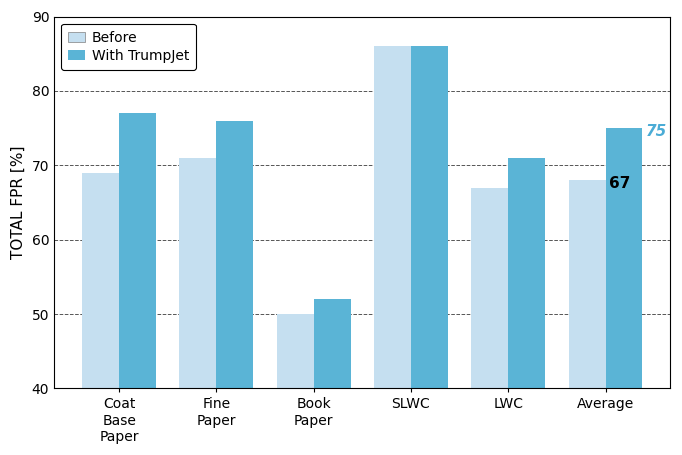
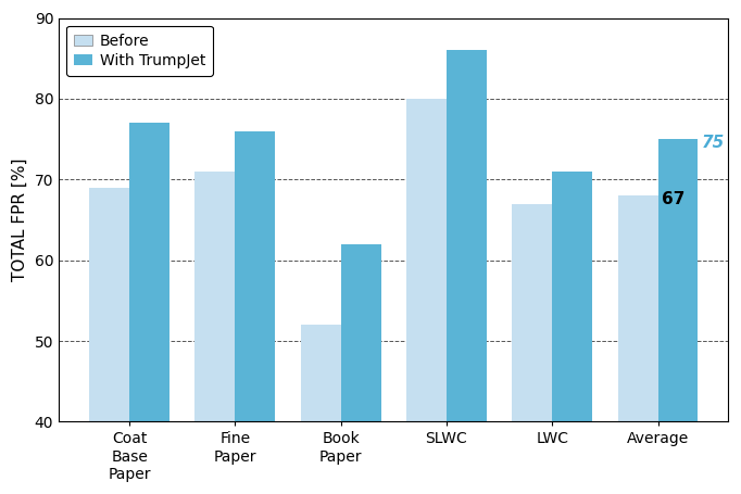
Before/Book Paper: 50 -> 52
With TrumpJet/Book Paper: 52 -> 62
Before/SLWC: 86 -> 80
